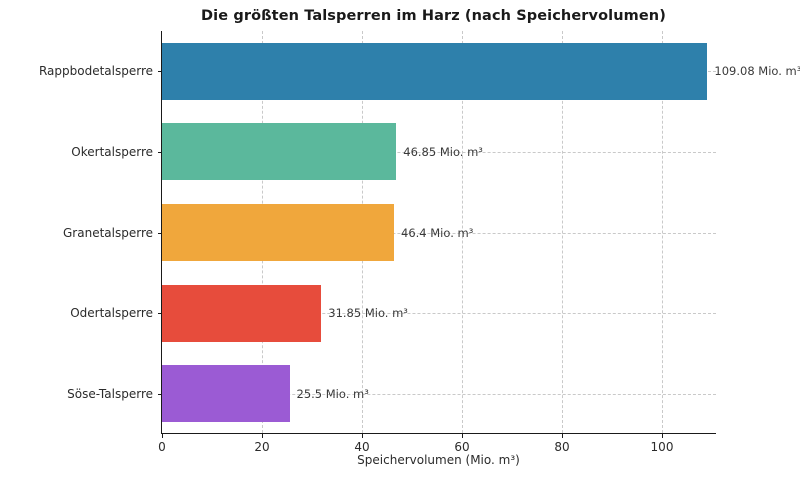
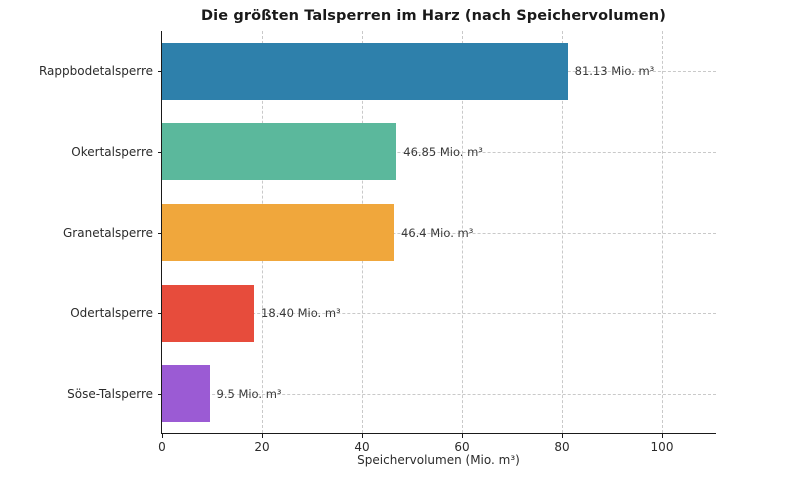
Rappbodetalsperre: 109.08 -> 81.13
Odertalsperre: 31.85 -> 18.40
Söse-Talsperre: 25.5 -> 9.5
